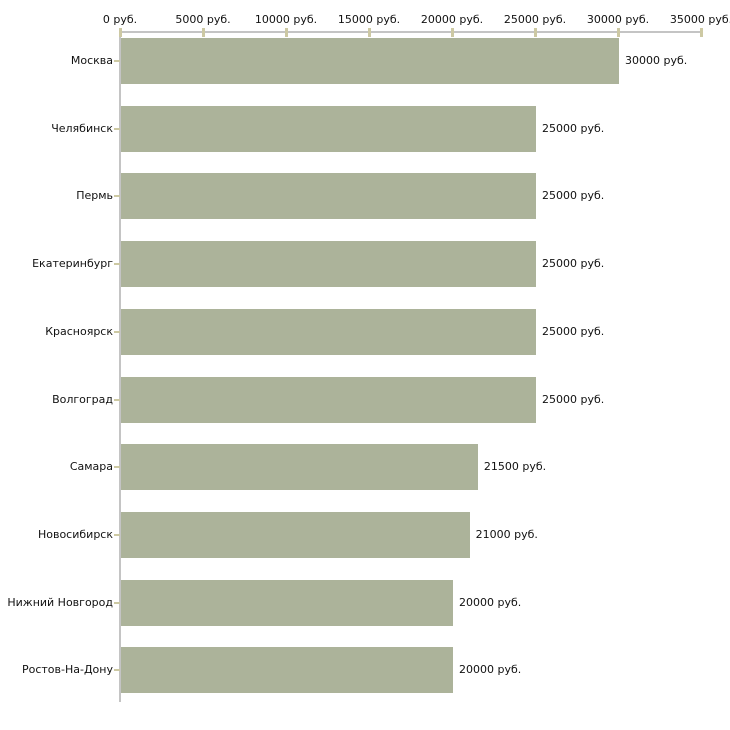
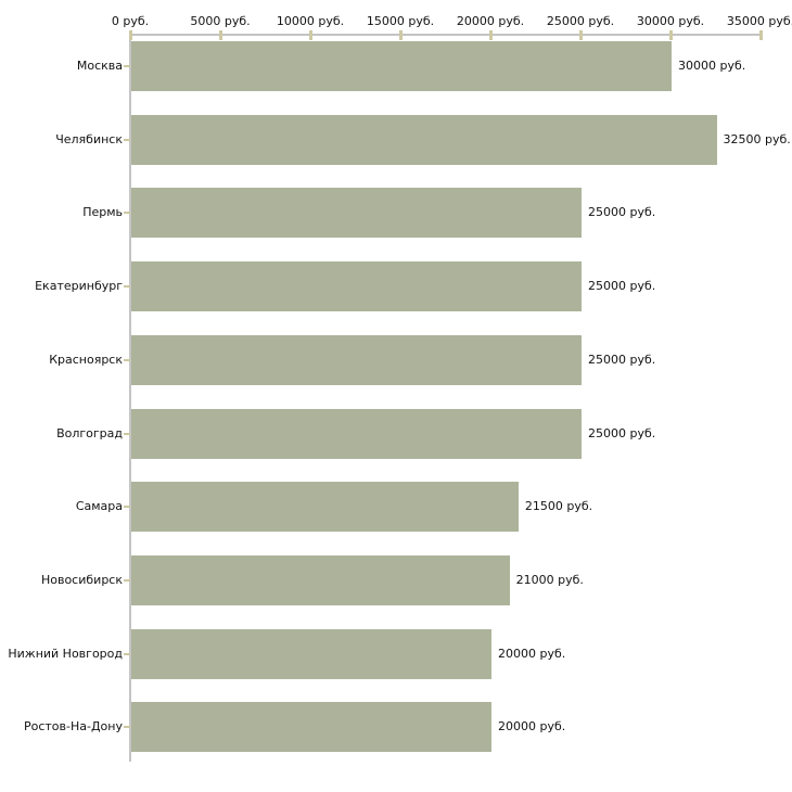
Челябинск: 25000 -> 32500
